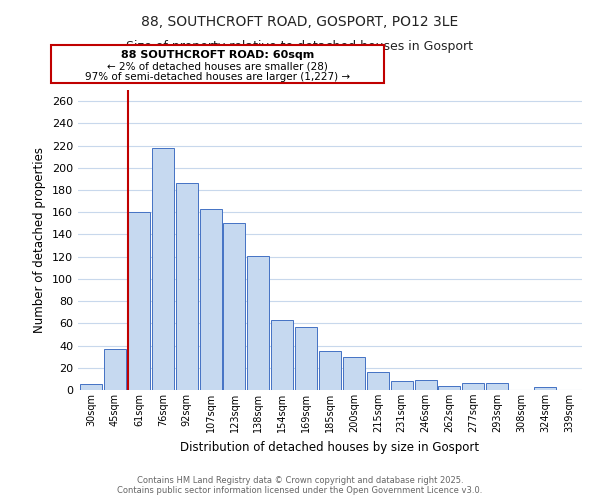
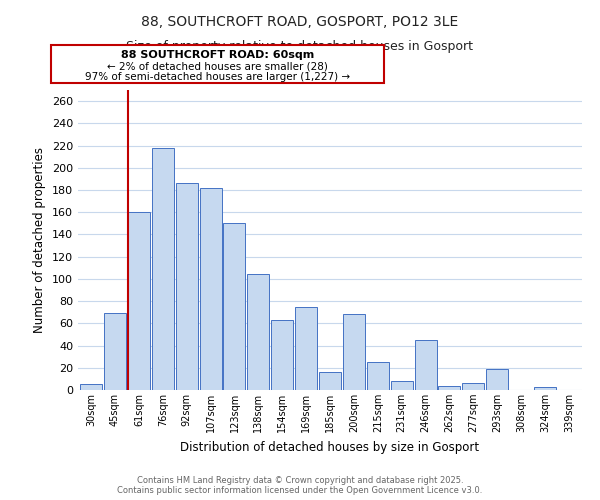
45sqm: 37 -> 69
107sqm: 163 -> 182
138sqm: 121 -> 104
169sqm: 57 -> 75
185sqm: 35 -> 16
200sqm: 30 -> 68
215sqm: 16 -> 25
246sqm: 9 -> 45
293sqm: 6 -> 19
